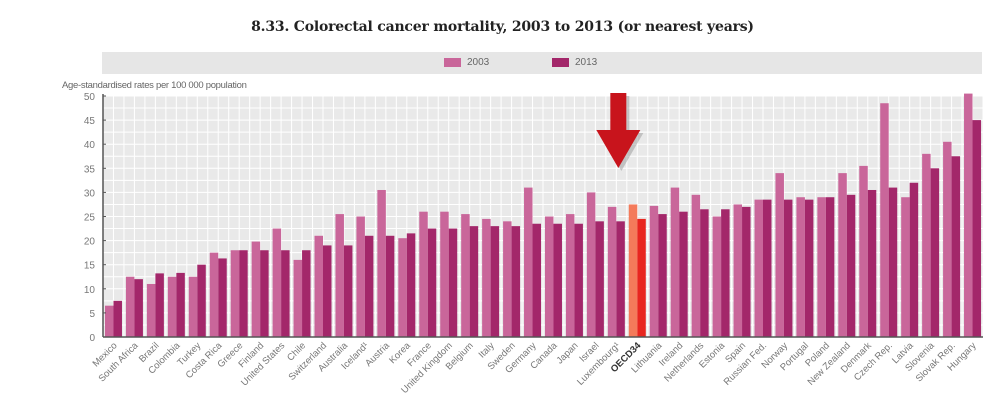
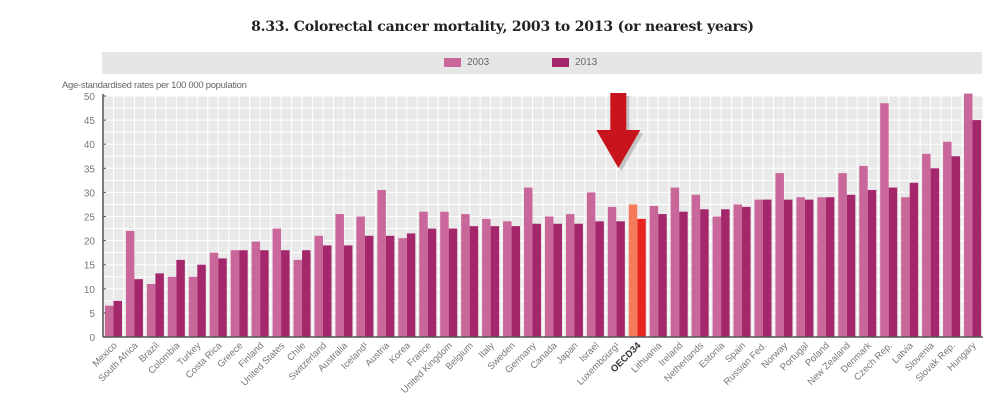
2003/South Africa: 12 -> 22
2013/Colombia: 13 -> 16
